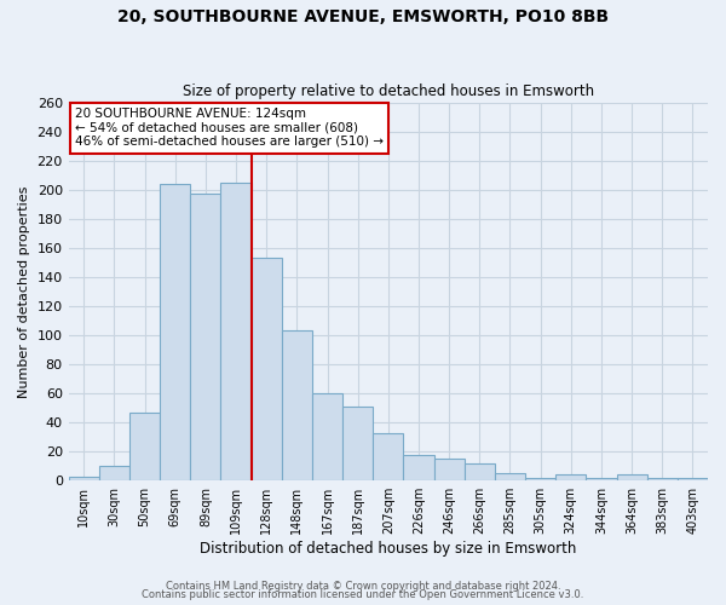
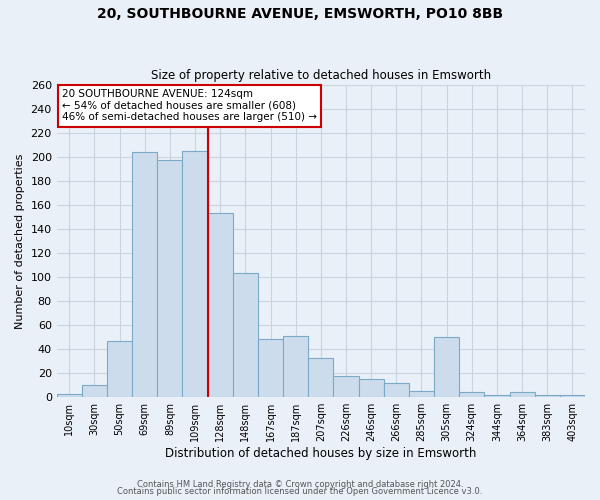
167sqm: 60 -> 48
305sqm: 2 -> 50
